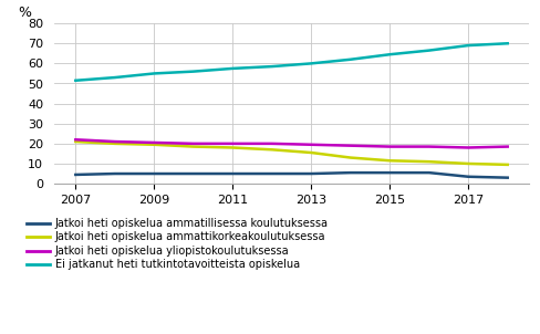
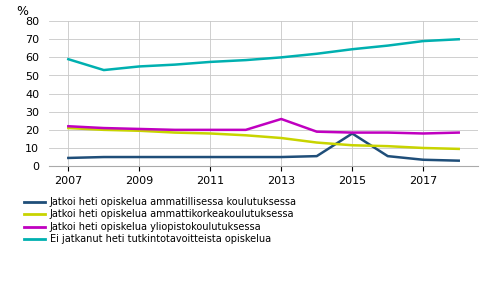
Ei jatkanut heti tutkintotavoitteista opiskelua/2007: 52 -> 59
Jatkoi heti opiskelua yliopistokoulutuksessa/2013: 20 -> 26
Jatkoi heti opiskelua ammatillisessa koulutuksessa/2015: 6 -> 18
